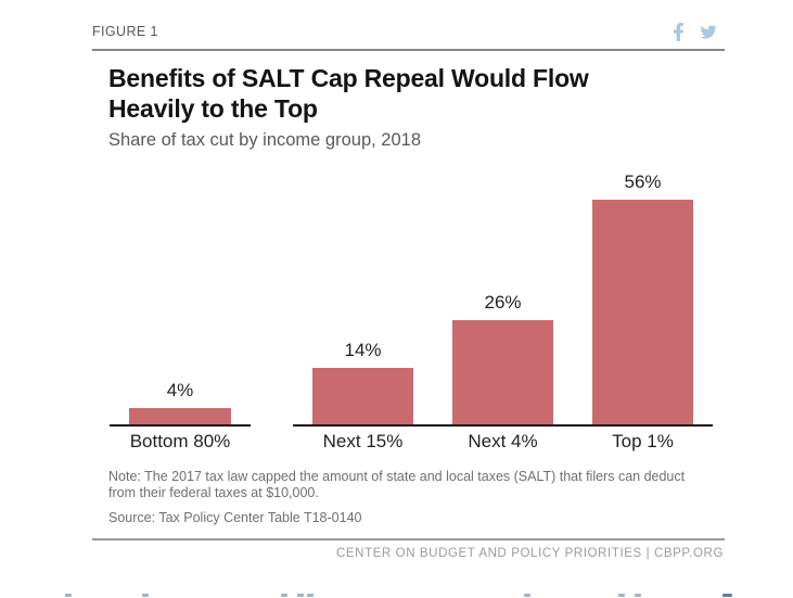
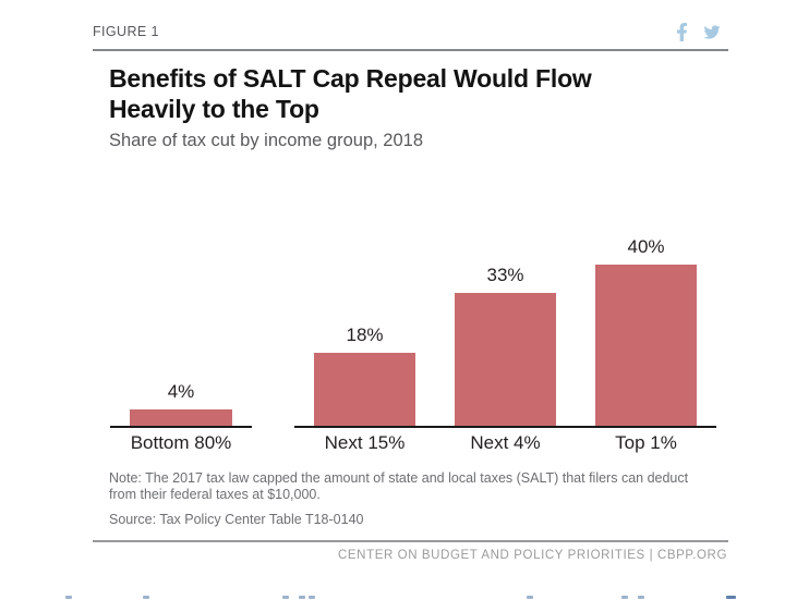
Next 15%: 14% -> 18%
Next 4%: 26% -> 33%
Top 1%: 56% -> 40%
